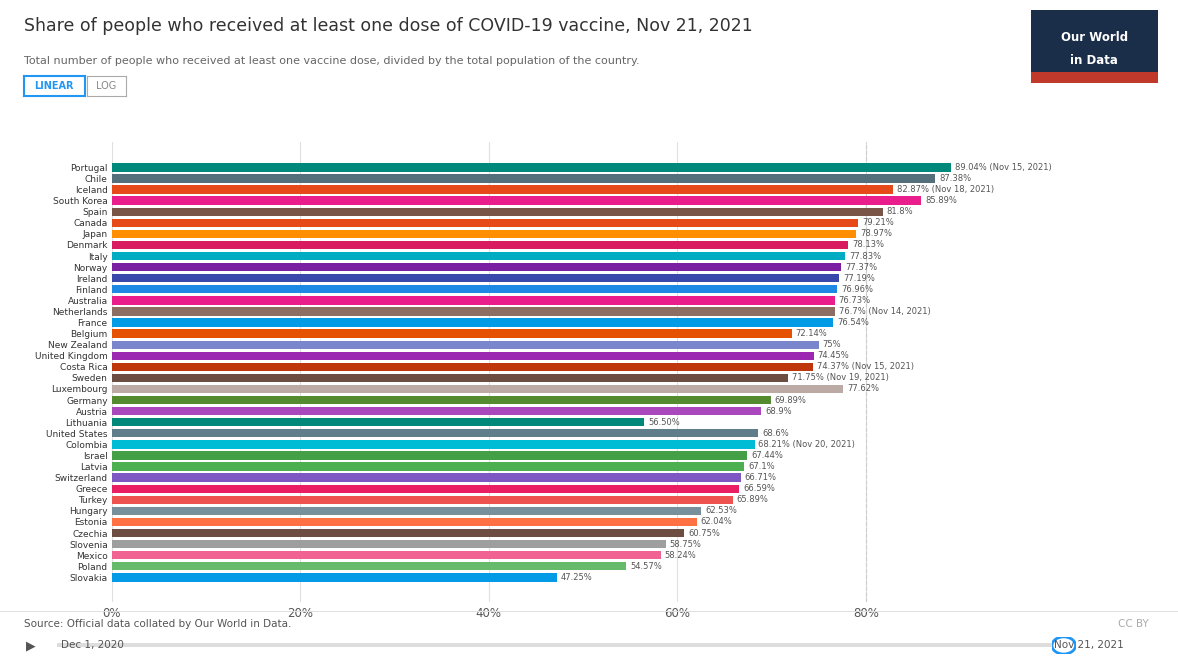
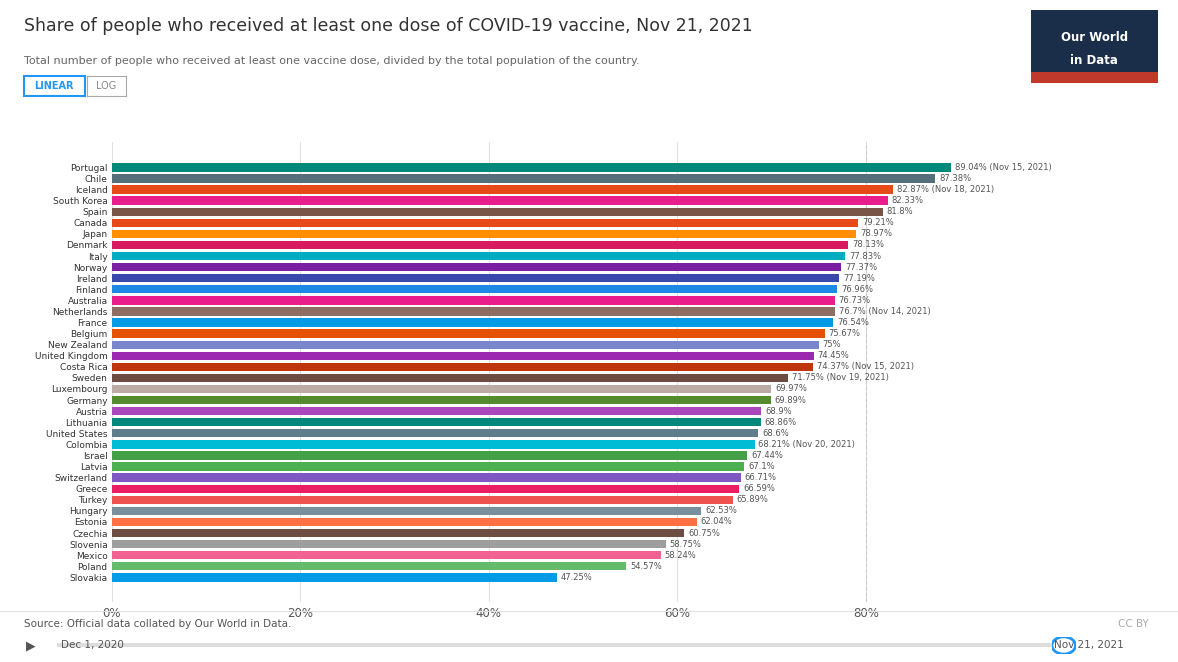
South Korea: 85.89% -> 82.33%
Belgium: 72.14% -> 75.67%
Luxembourg: 77.62% -> 69.97%
Lithuania: 56.50% -> 68.86%
